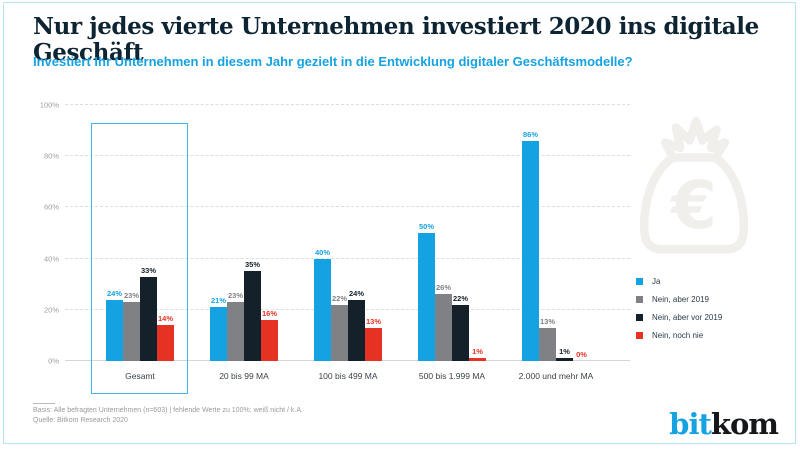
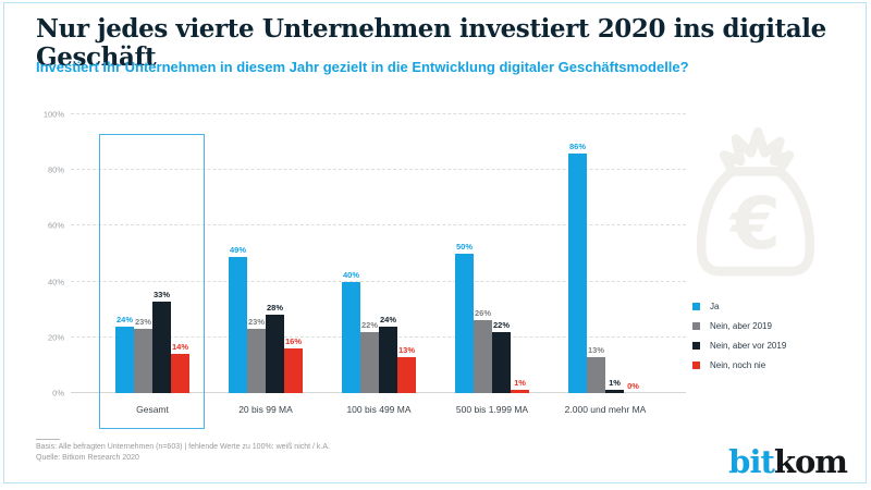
Ja/20 bis 99 MA: 21% -> 49%
Nein, aber vor 2019/20 bis 99 MA: 35% -> 28%
